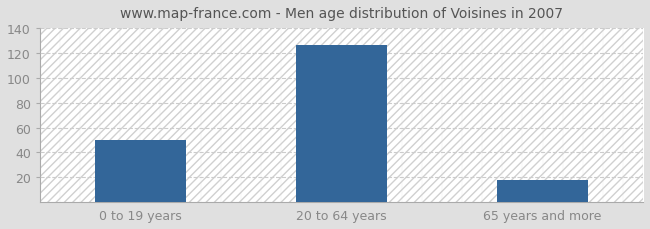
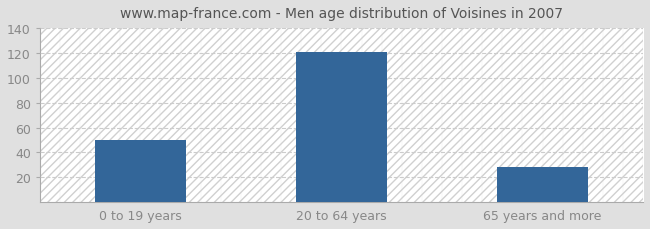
20 to 64 years: 126 -> 121
65 years and more: 18 -> 28
